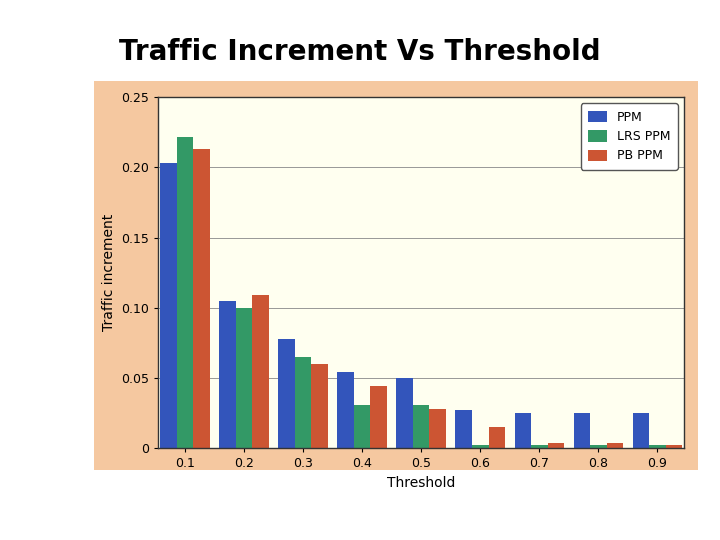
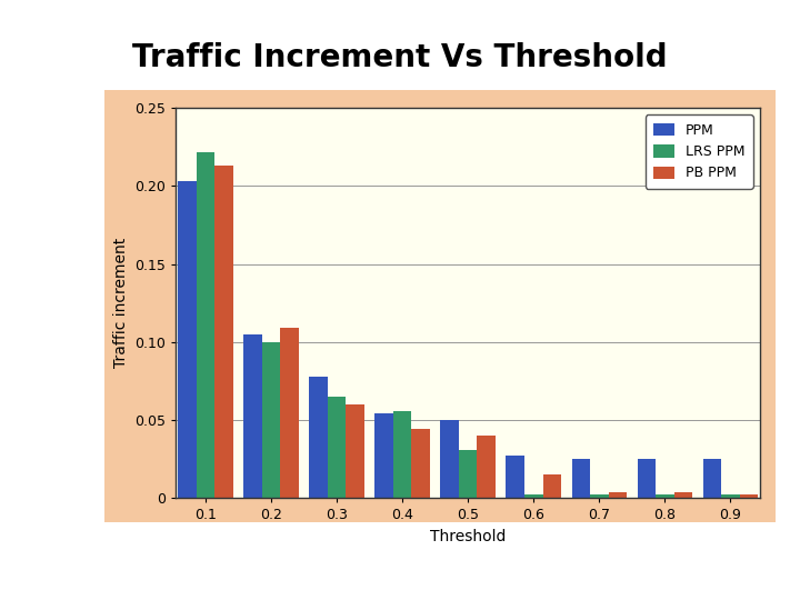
LRS PPM/0.4: 0.031 -> 0.056
PB PPM/0.5: 0.028 -> 0.040
